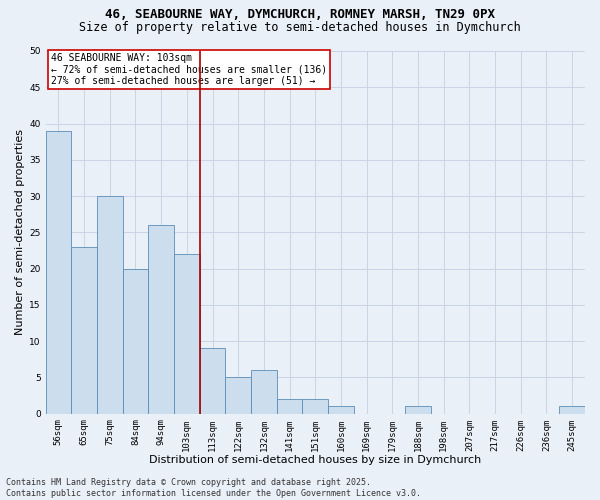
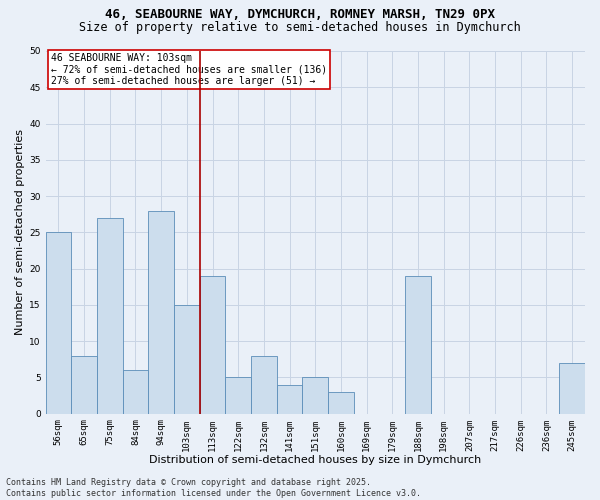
56sqm: 39 -> 25
65sqm: 23 -> 8
75sqm: 30 -> 27
84sqm: 20 -> 6
94sqm: 26 -> 28
103sqm: 22 -> 15
113sqm: 9 -> 19
132sqm: 6 -> 8
141sqm: 2 -> 4
151sqm: 2 -> 5
160sqm: 1 -> 3
188sqm: 1 -> 19
245sqm: 1 -> 7
